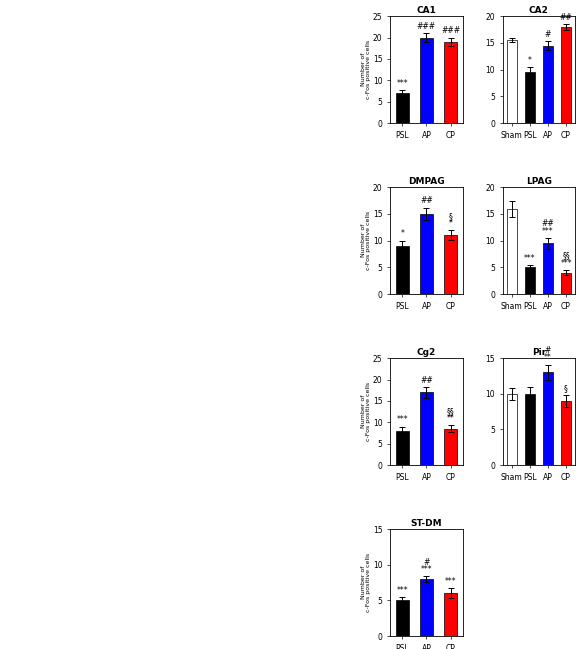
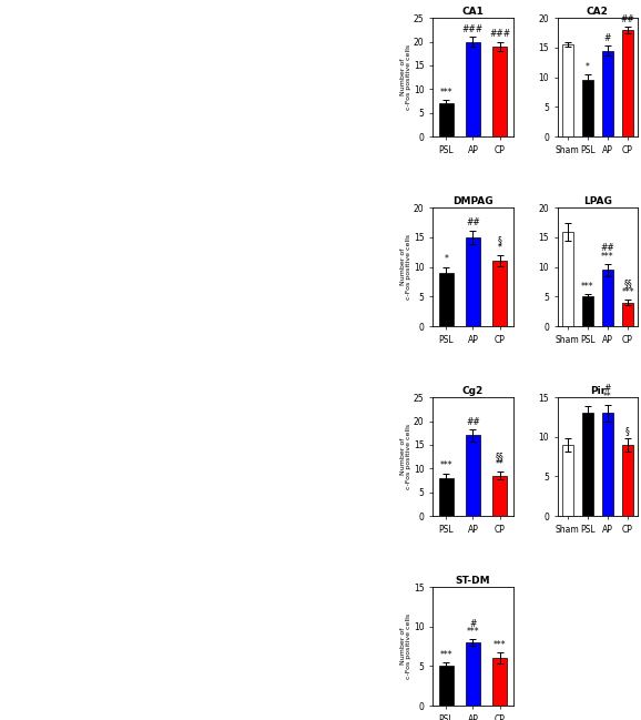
Pir/Sham: 10 -> 9
Pir/PSL: 10 -> 13
